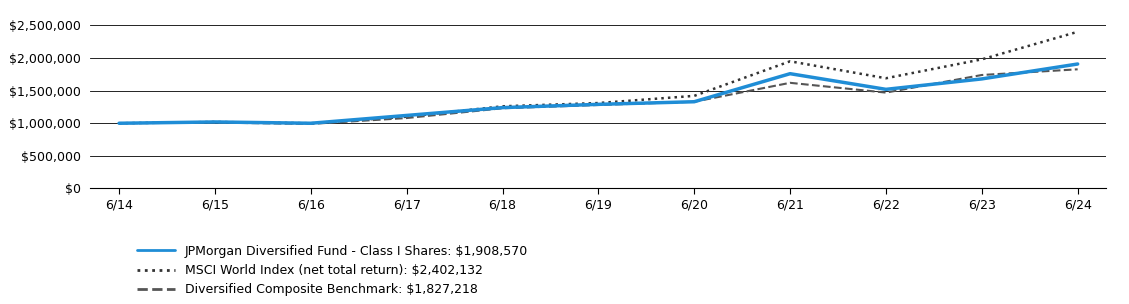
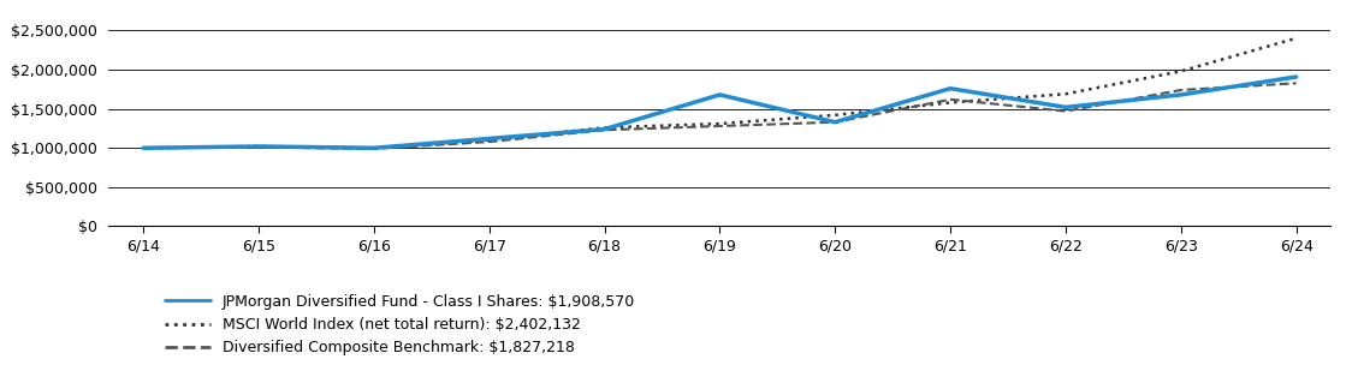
JPMorgan Diversified Fund - Class I Shares: $1,908,570/6/19: $1,290,000 -> $1,680,000
MSCI World Index (net total return): $2,402,132/6/21: $1,950,000 -> $1,580,000
